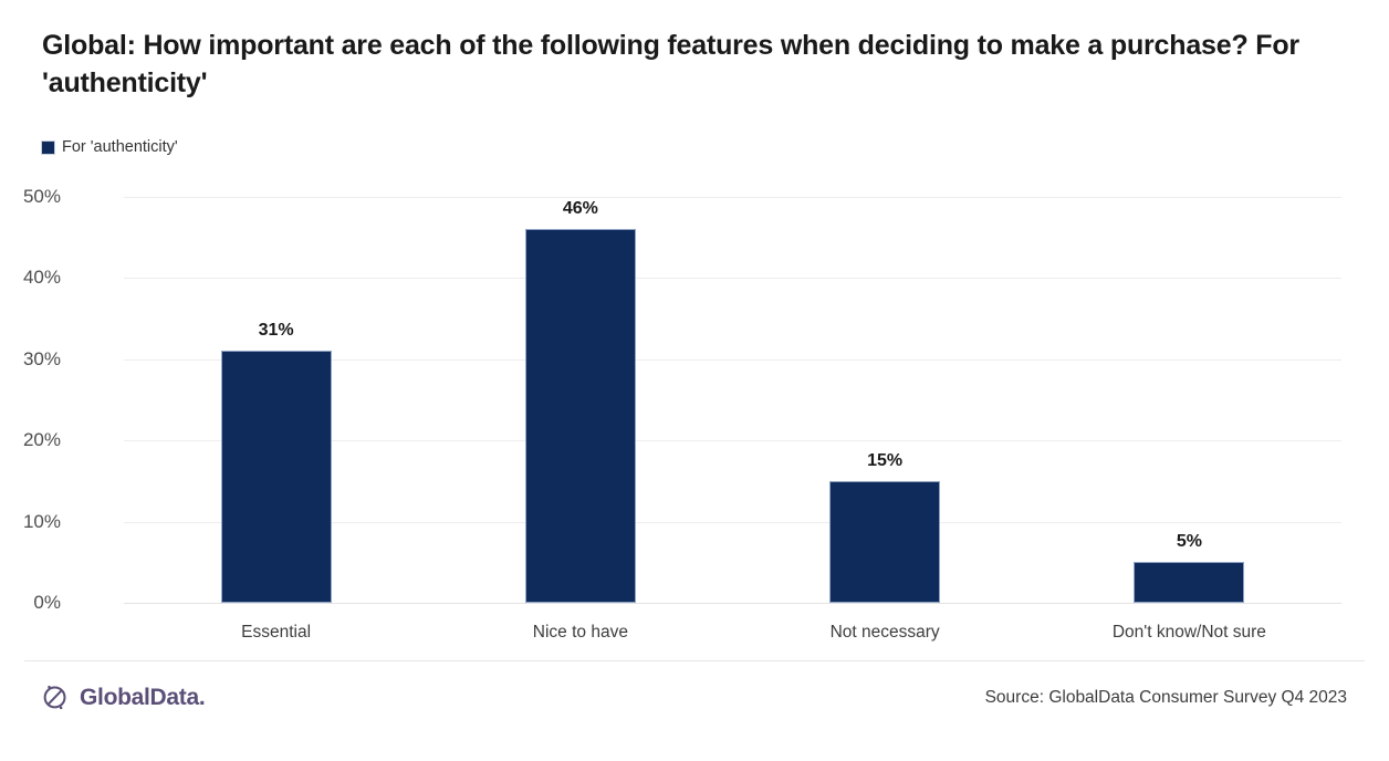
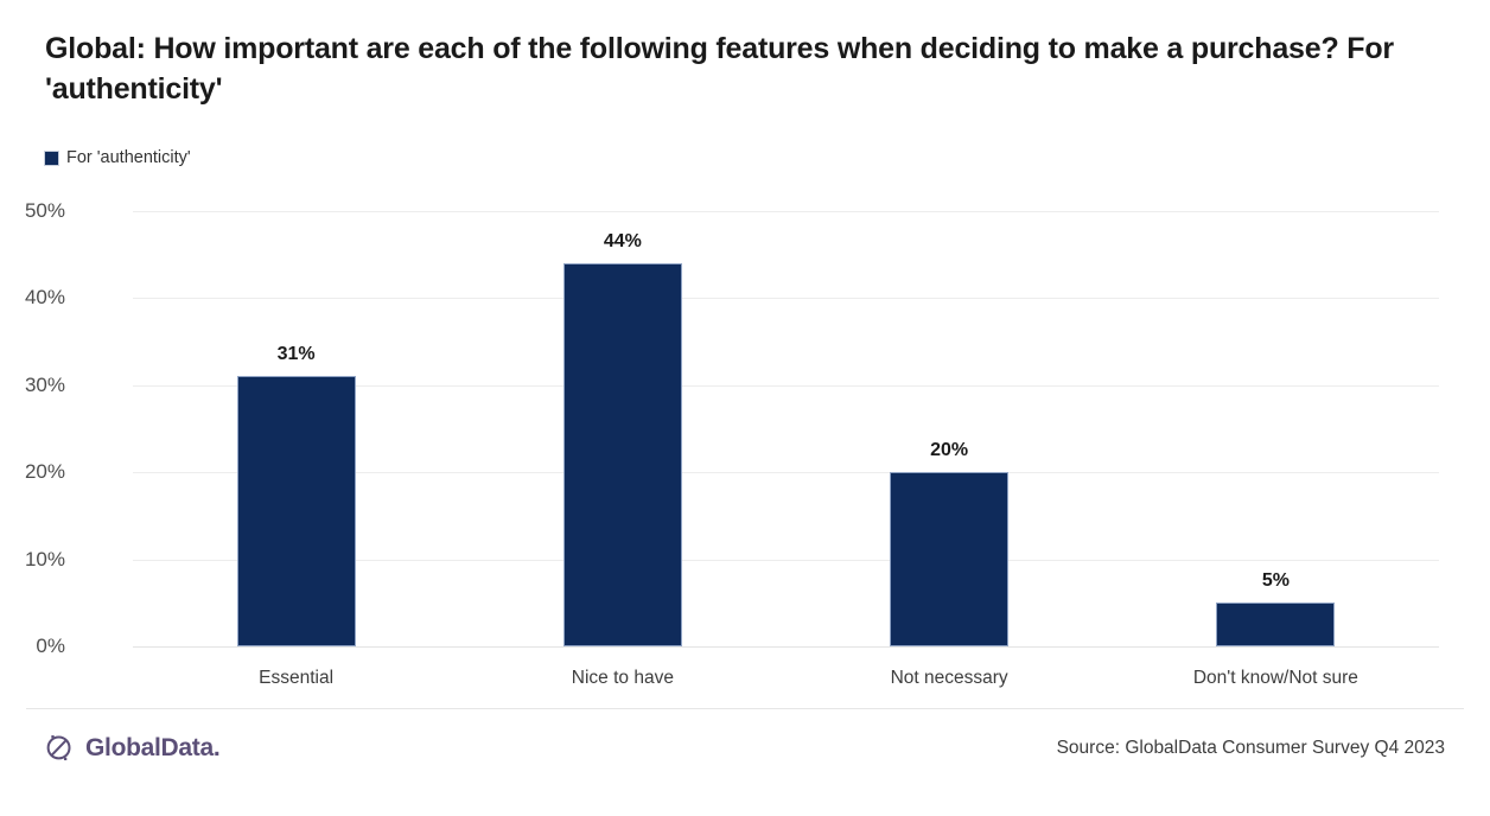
Nice to have: 46% -> 44%
Not necessary: 15% -> 20%
